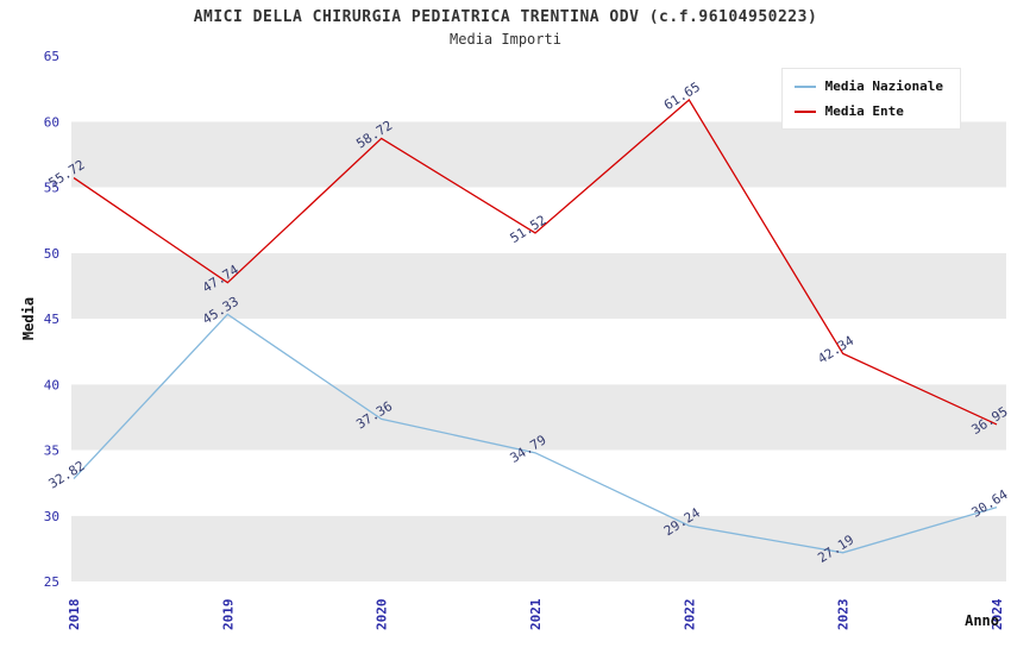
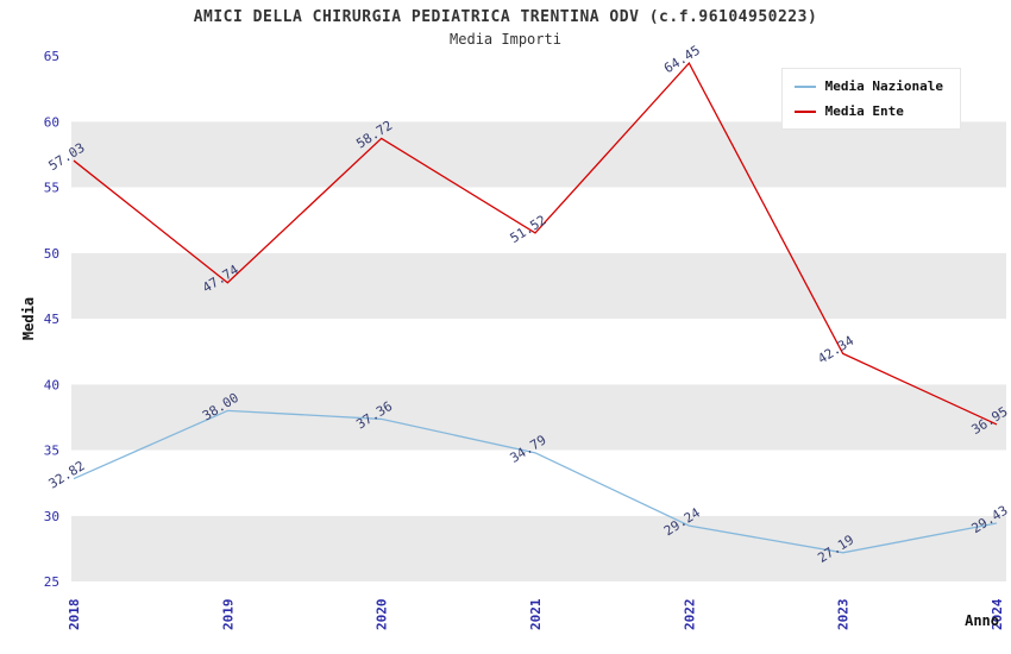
Media Ente/2018: 55.72 -> 57.03
Media Nazionale/2019: 45.33 -> 38.00
Media Ente/2022: 61.65 -> 64.45
Media Nazionale/2024: 30.64 -> 29.43
